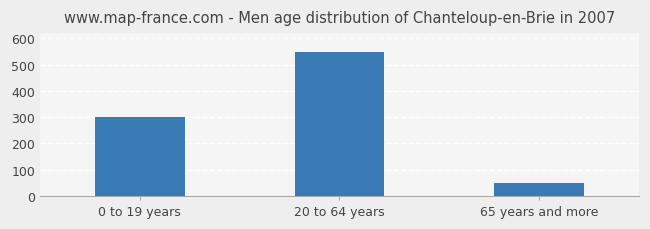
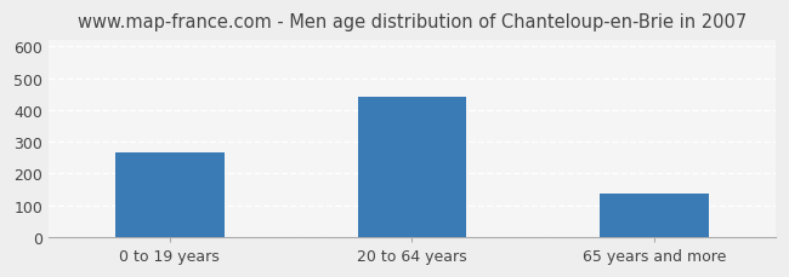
0 to 19 years: 300 -> 265
20 to 64 years: 548 -> 440
65 years and more: 50 -> 135
